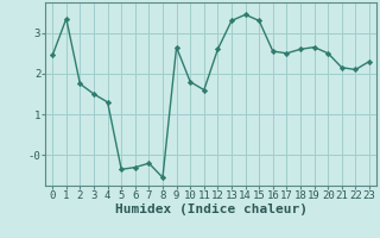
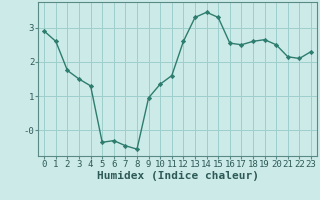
0: 2.45 -> 2.90
1: 3.35 -> 2.60
7: -0.20 -> -0.45
9: 2.65 -> 0.95
10: 1.80 -> 1.35
